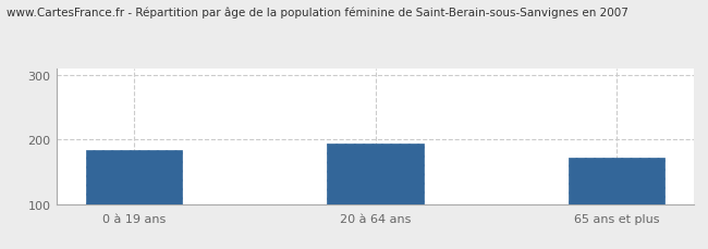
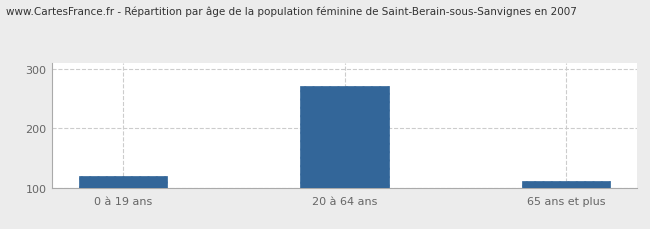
0 à 19 ans: 184 -> 120
20 à 64 ans: 194 -> 272
65 ans et plus: 172 -> 112
